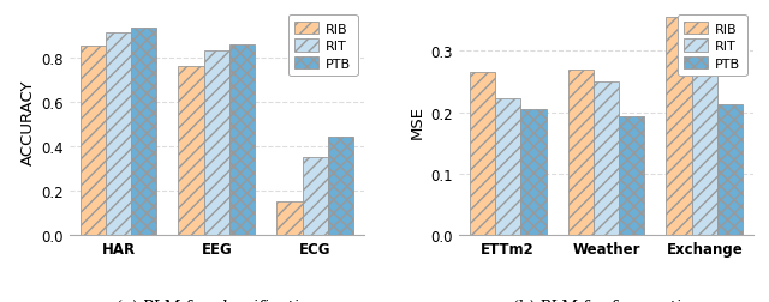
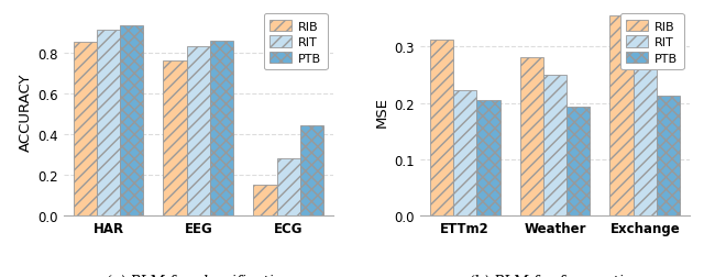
RIT/ECG: 0.35 -> 0.28
RIB/ETTm2: 0.265 -> 0.312
RIB/Weather: 0.270 -> 0.282
